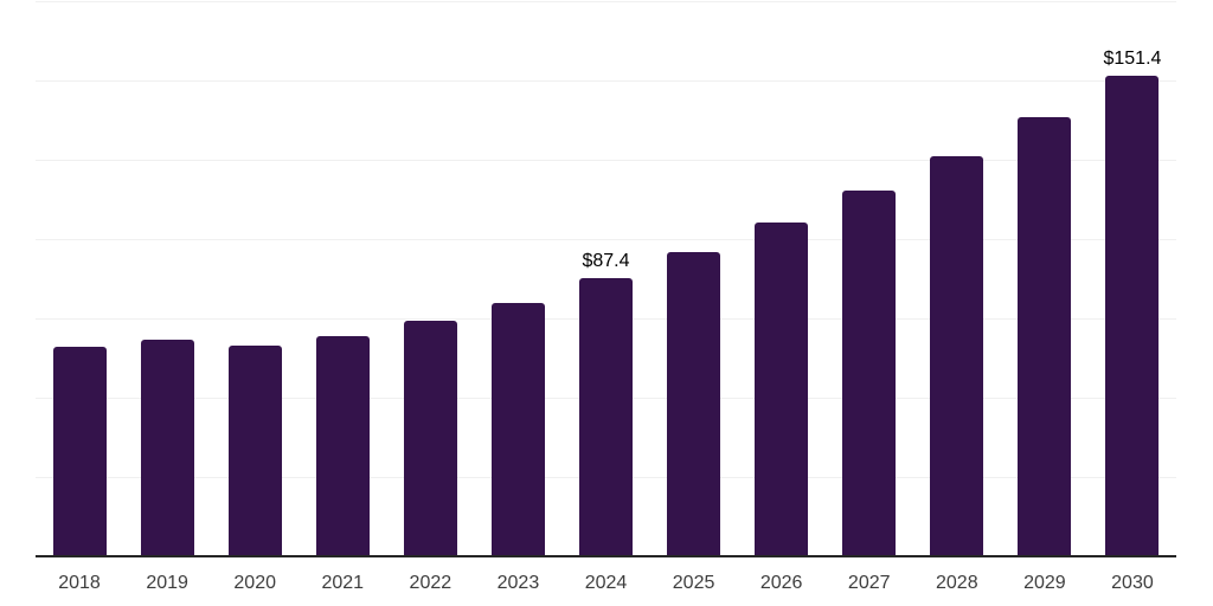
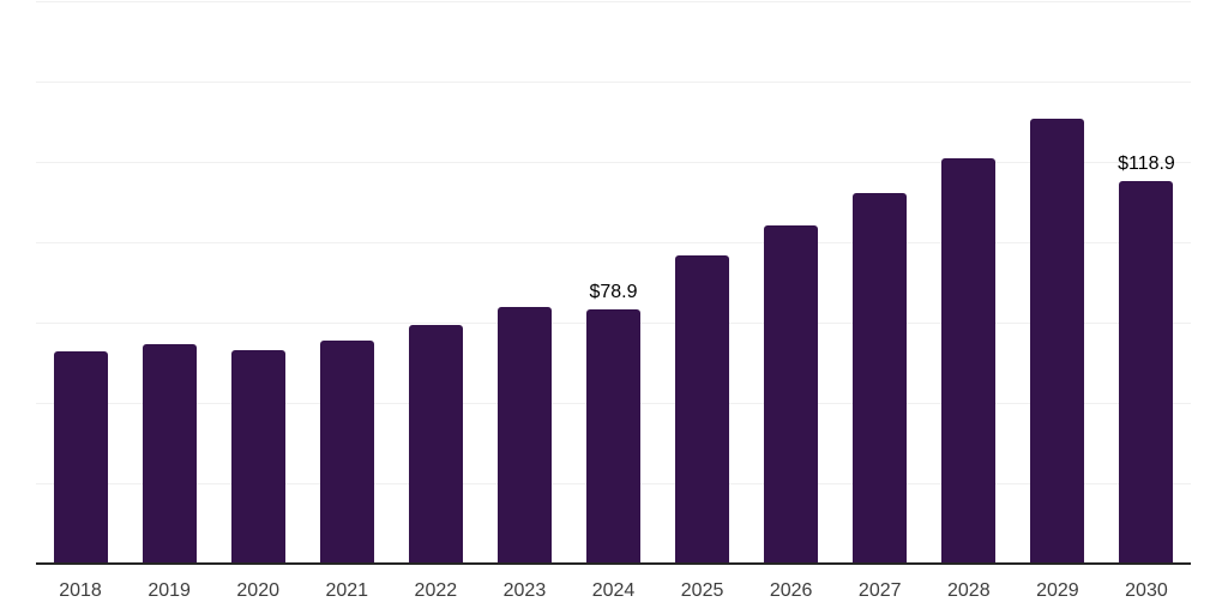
2024: $87.4 -> $78.9
2030: $151.4 -> $118.9
